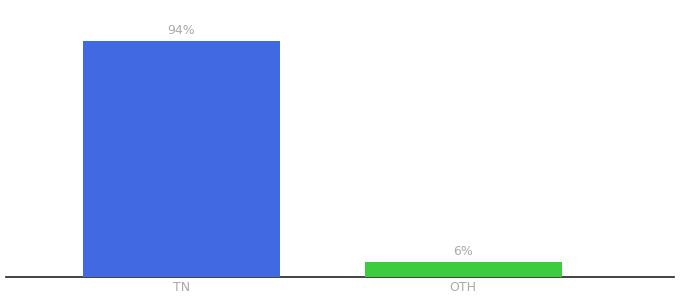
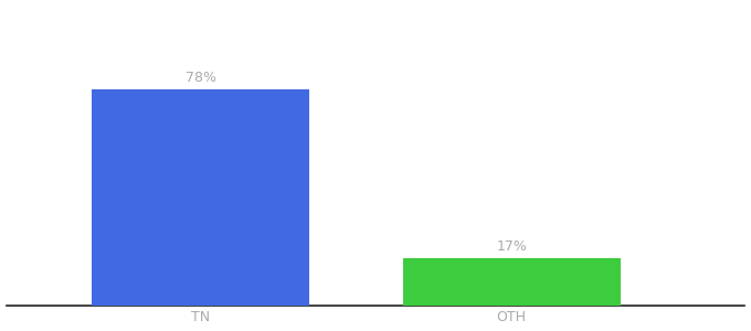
TN: 94% -> 78%
OTH: 6% -> 17%
